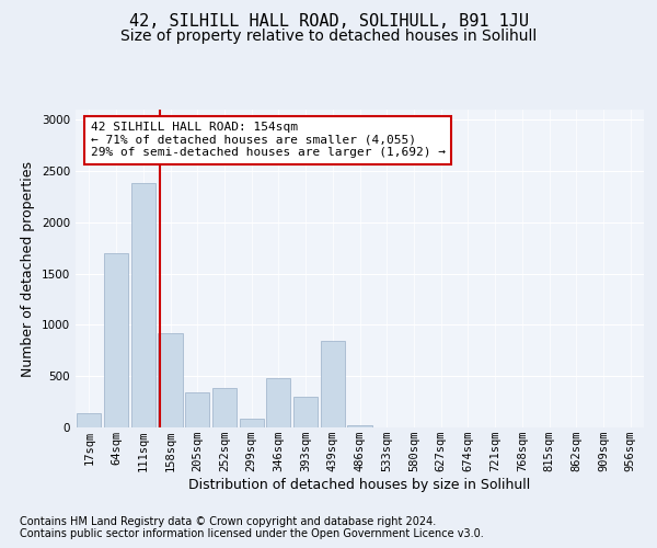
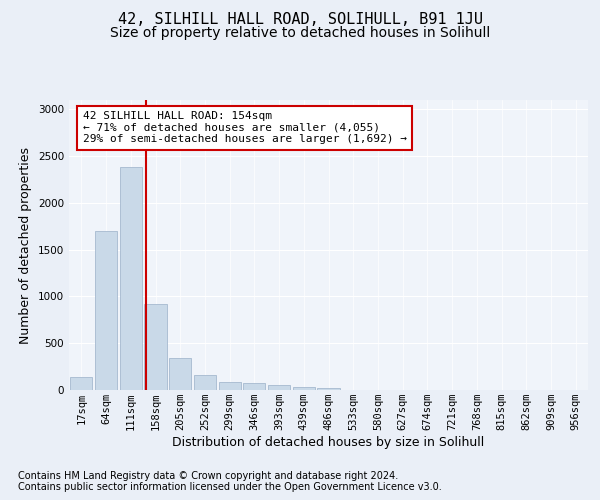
252sqm: 380 -> 160
346sqm: 480 -> 80
393sqm: 300 -> 60
439sqm: 840 -> 40
